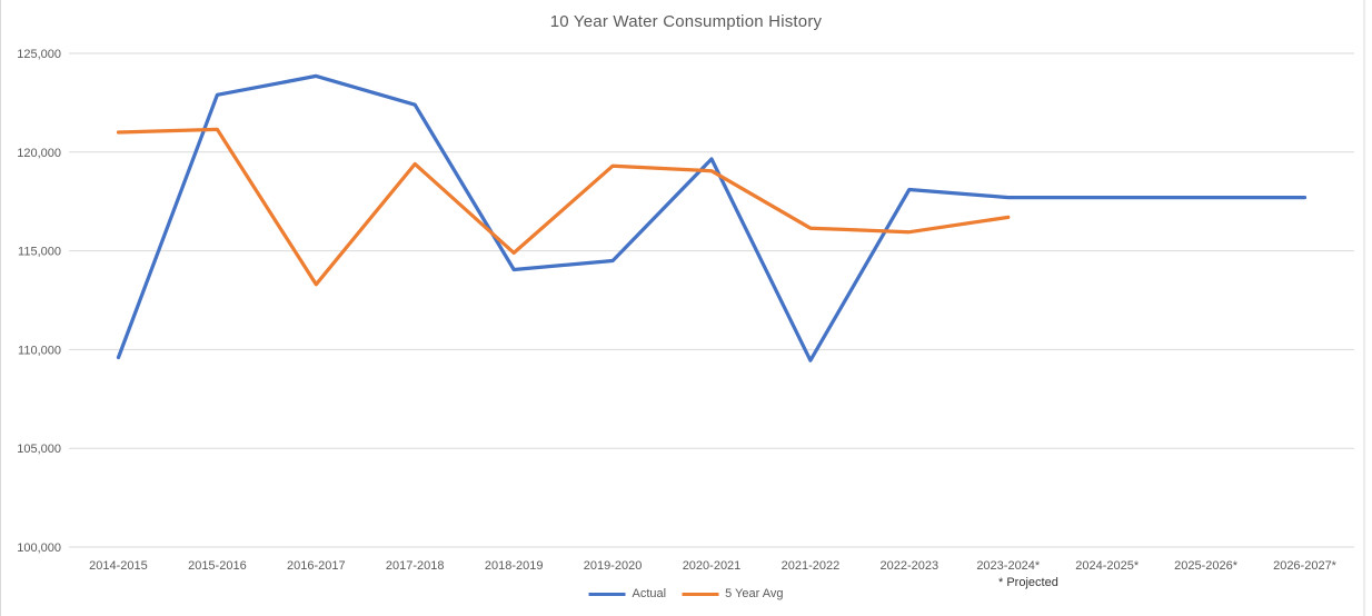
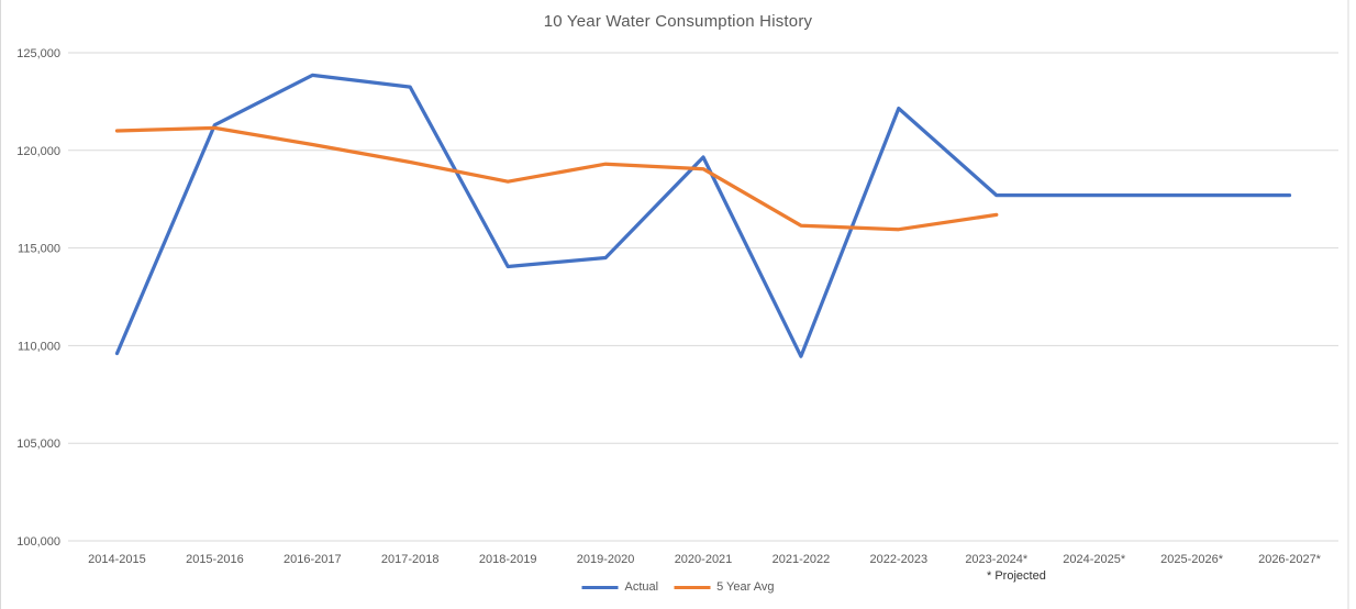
Actual/2015-2016: 122900 -> 121300
5 Year Avg/2016-2017: 113300 -> 120300
Actual/2017-2018: 122400 -> 123200
5 Year Avg/2018-2019: 114900 -> 118400
Actual/2022-2023: 118100 -> 122200
